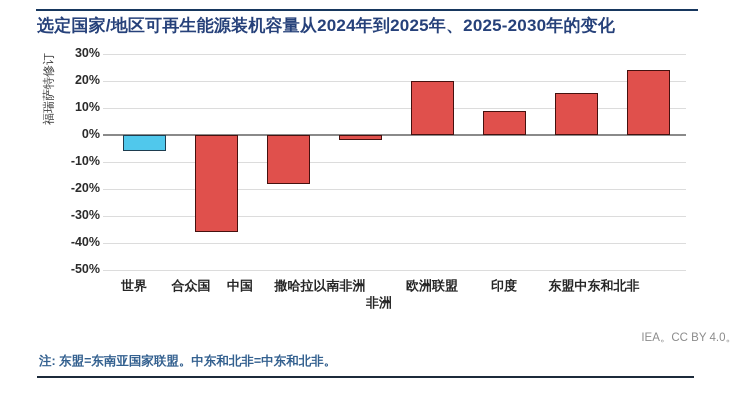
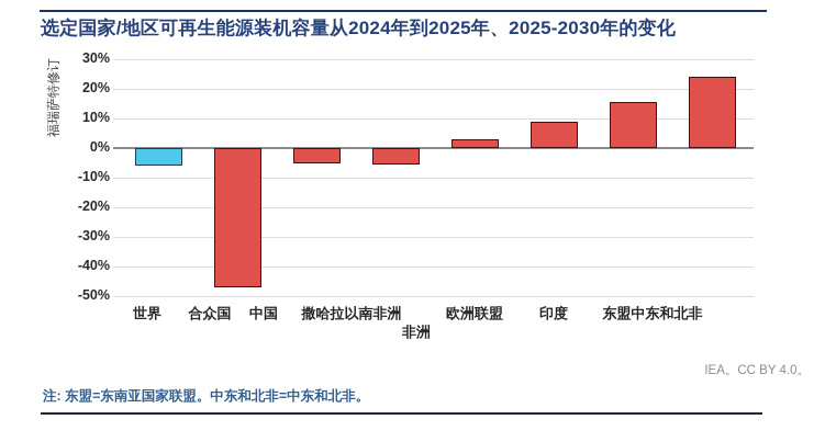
合众国: -36% -> -47%
中国: -18% -> -5%
撒哈拉以南非洲: -2% -> -6%
欧洲联盟: 20% -> 3%
